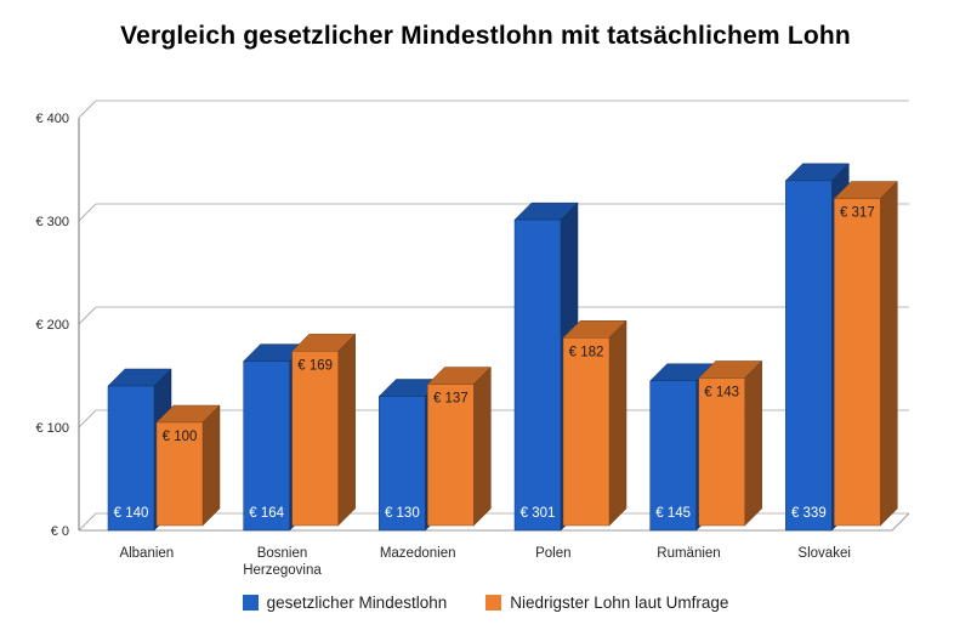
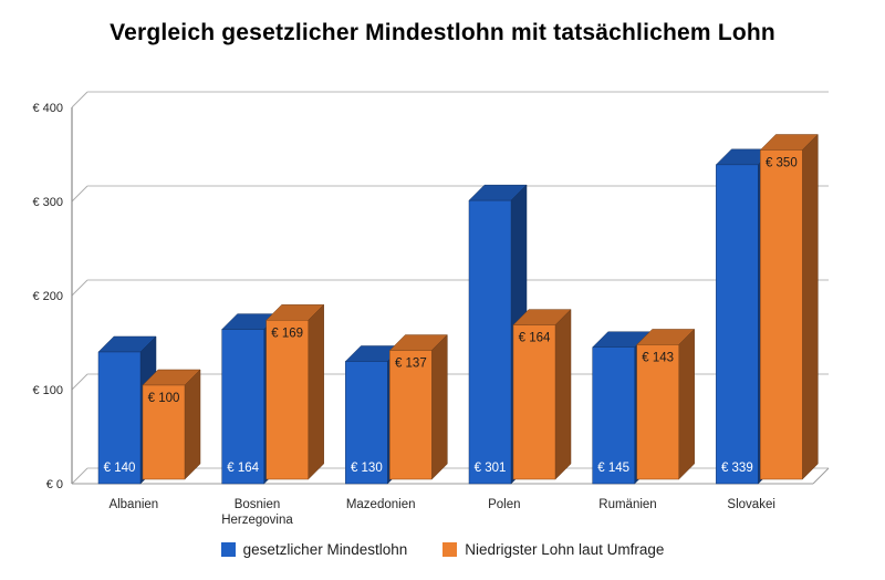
Niedrigster Lohn laut Umfrage/Polen: 182 -> 164
Niedrigster Lohn laut Umfrage/Slovakei: 317 -> 350
